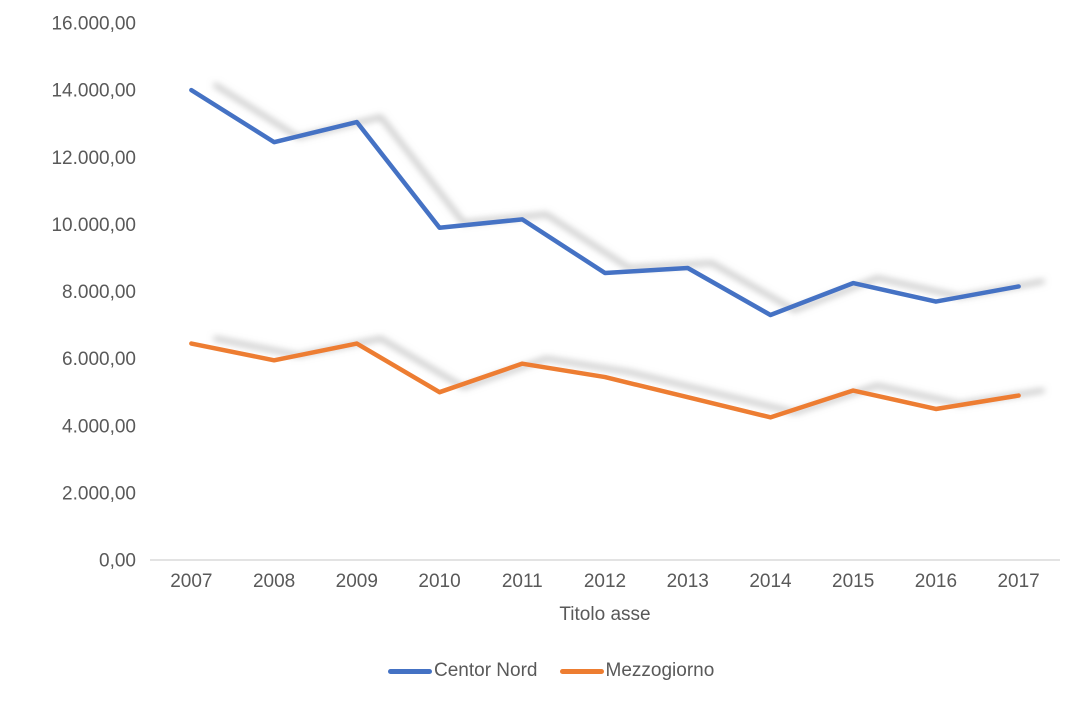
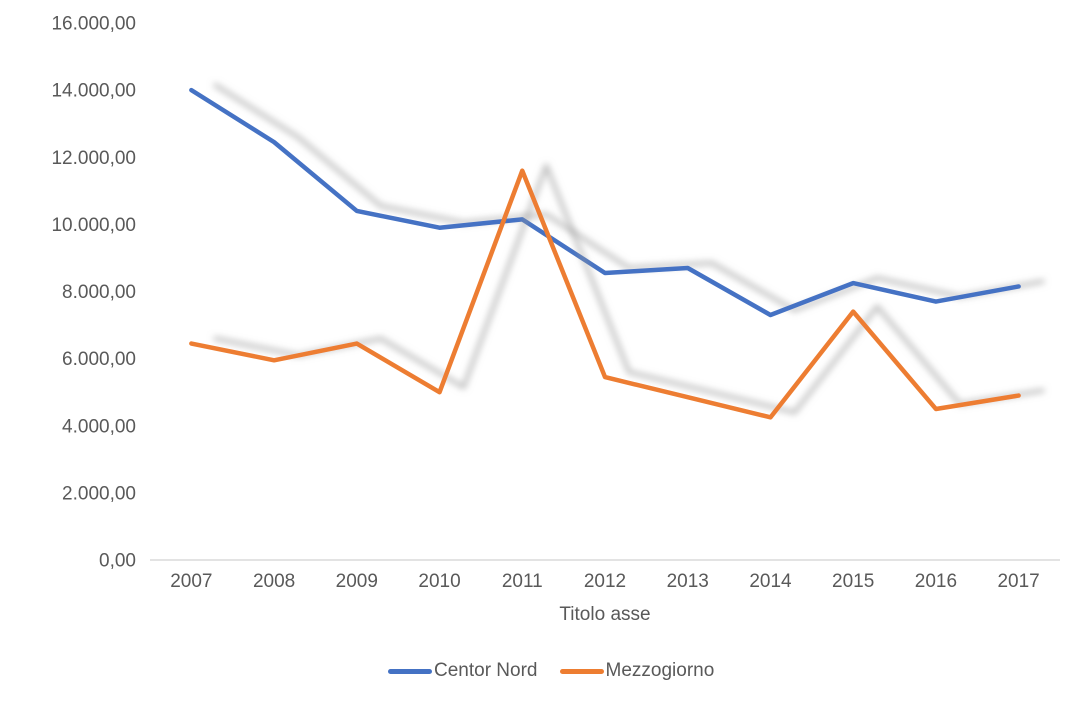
Centor Nord/2009: 13000 -> 10400
Mezzogiorno/2011: 5800 -> 11600
Mezzogiorno/2015: 5000 -> 7400
